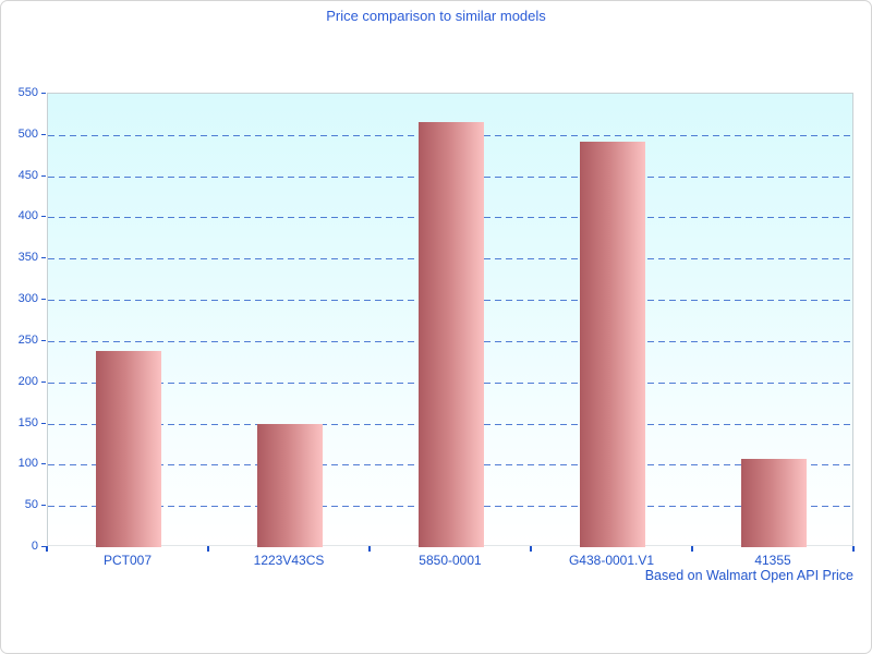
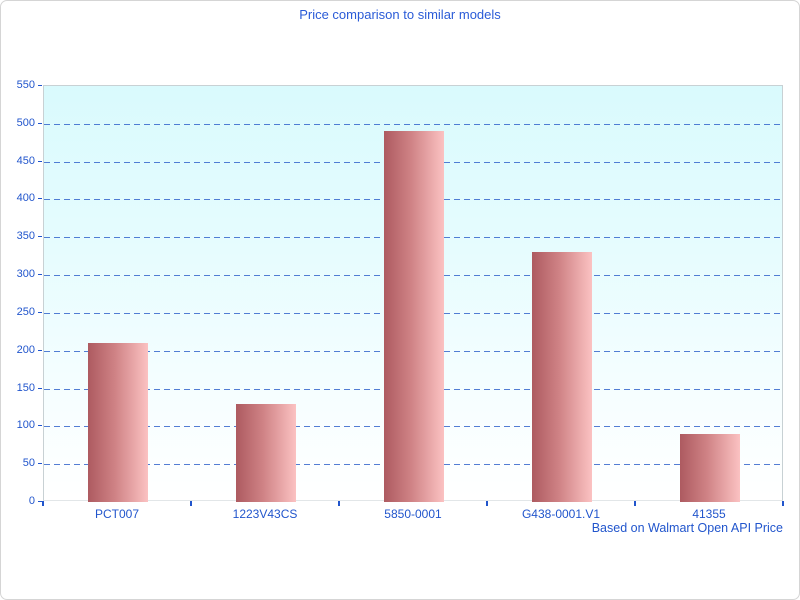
PCT007: 240 -> 210
1223V43CS: 150 -> 130
5850-0001: 520 -> 490
G438-0001.V1: 490 -> 330
41355: 110 -> 90
